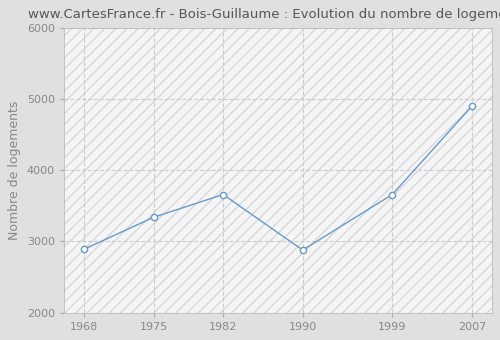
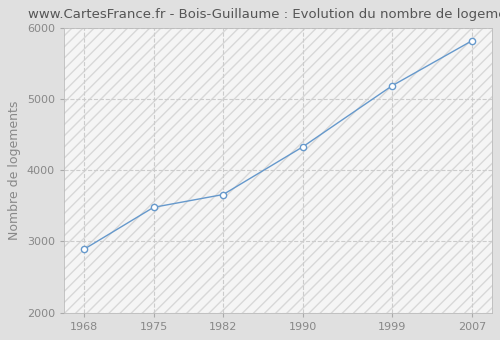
1975: 3340 -> 3480
1990: 2880 -> 4330
1999: 3660 -> 5190
2007: 4900 -> 5820
